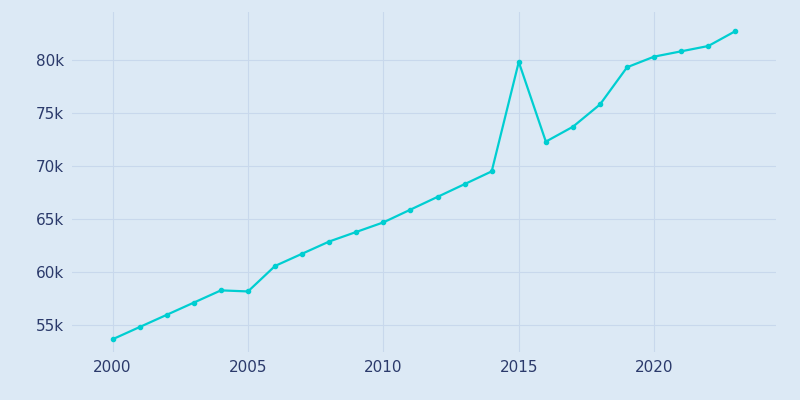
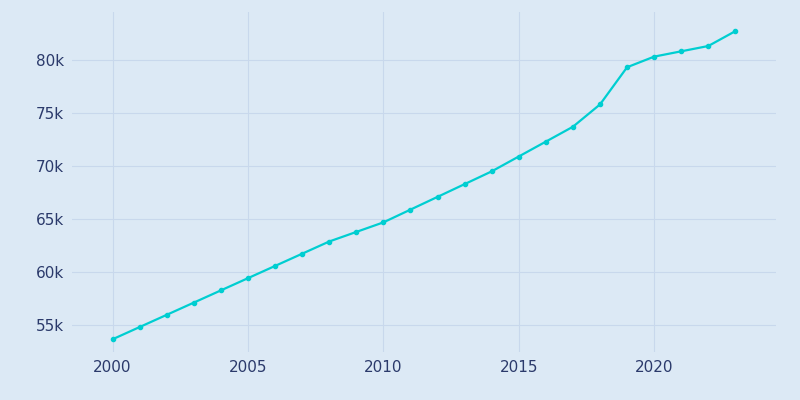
2005: 58.2k -> 59.4k
2015: 79.8k -> 70.9k
